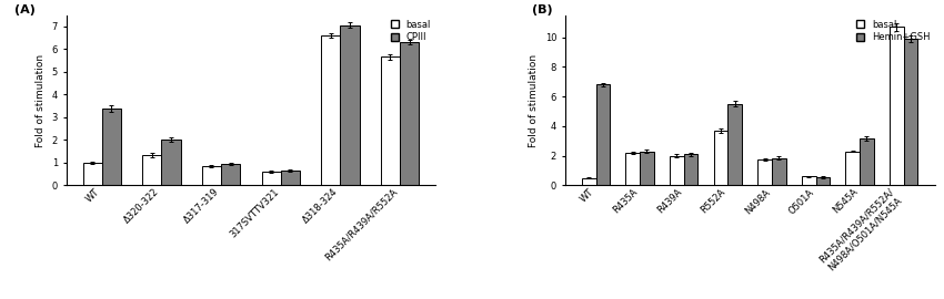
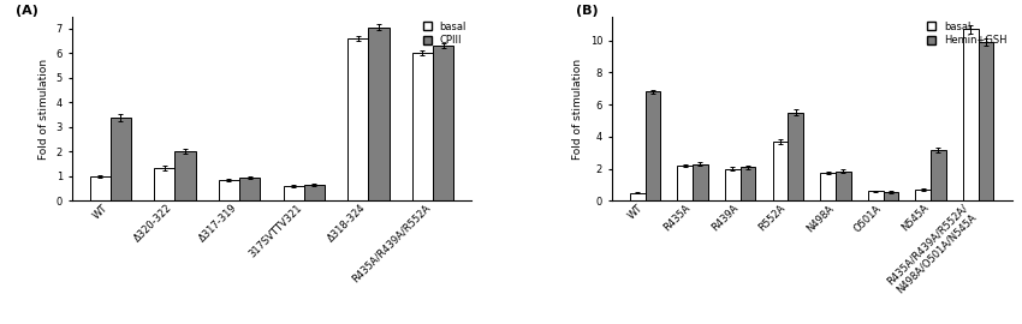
basal/R435A/R439A/R552A: 5.65 -> 6.00
basal/N545A: 2.3 -> 0.7
